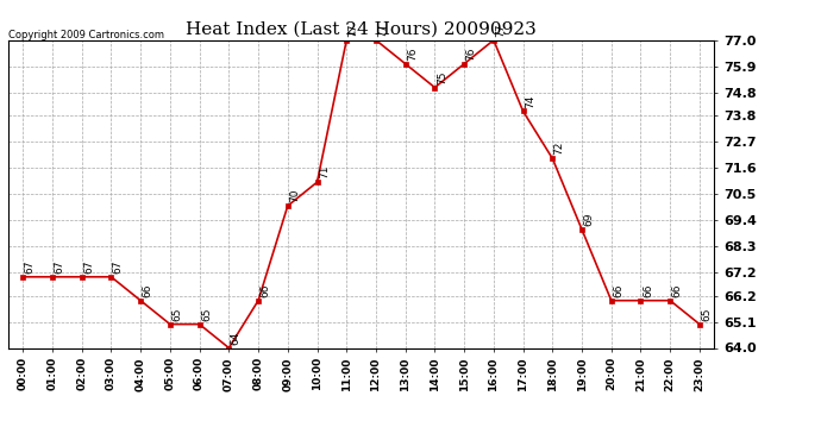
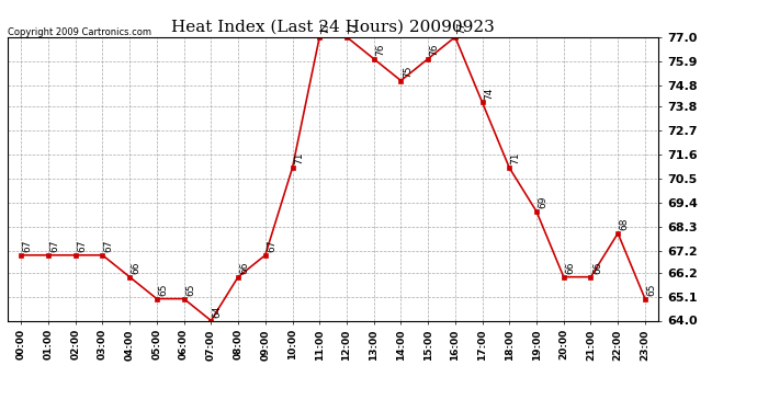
09:00: 70 -> 67
18:00: 72 -> 71
22:00: 66 -> 68
